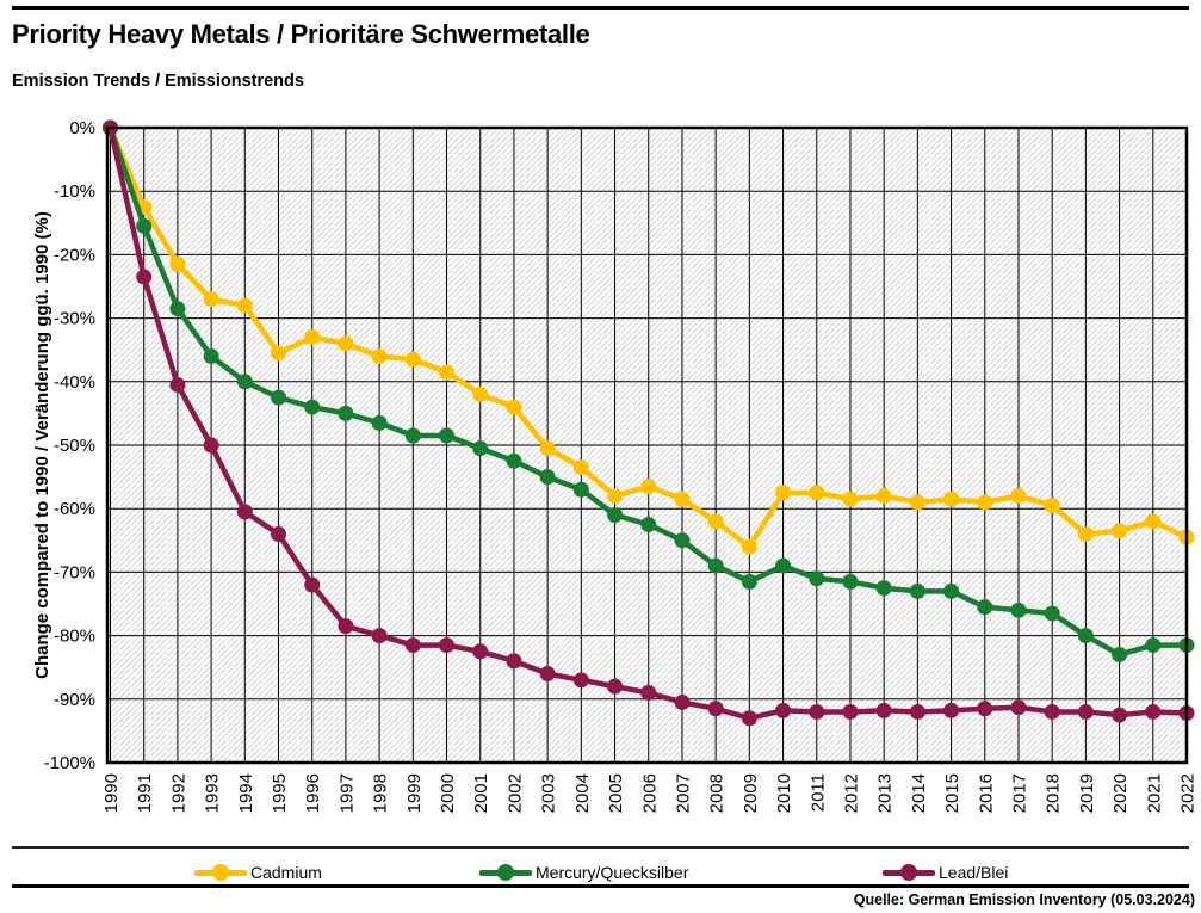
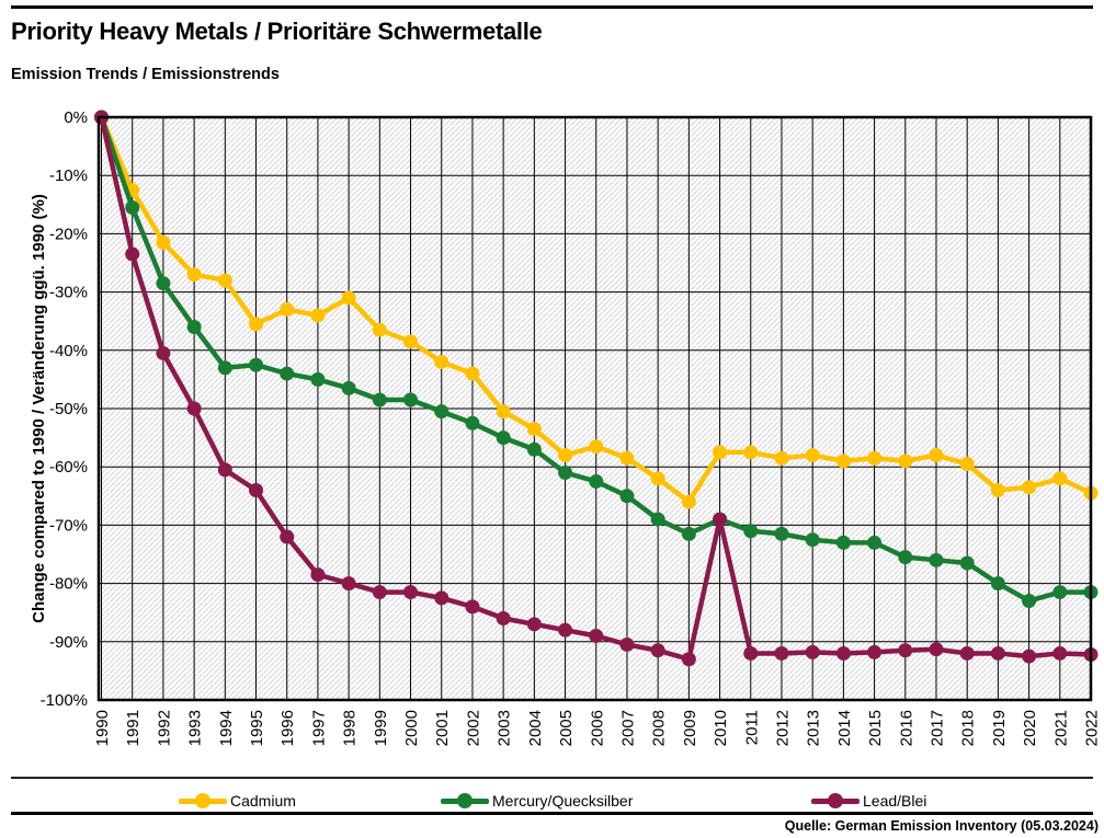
Mercury/Quecksilber/1994: -40% -> -43%
Cadmium/1998: -36% -> -31%
Lead/Blei/2010: -92% -> -69%
